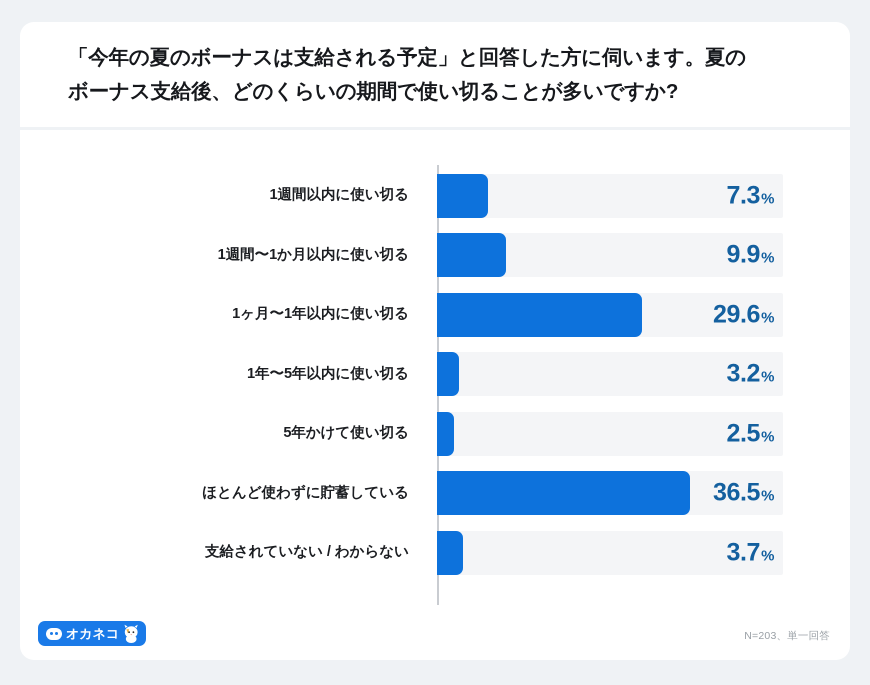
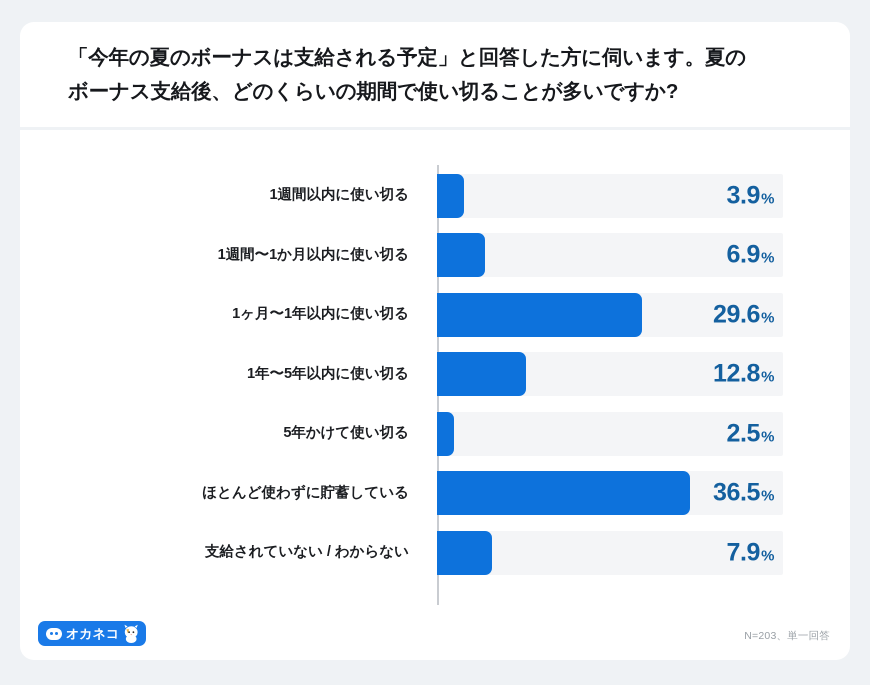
1週間以内に使い切る: 7.3 -> 3.9
1週間〜1か月以内に使い切る: 9.9 -> 6.9
1年〜5年以内に使い切る: 3.2 -> 12.8
支給されていない / わからない: 3.7 -> 7.9
